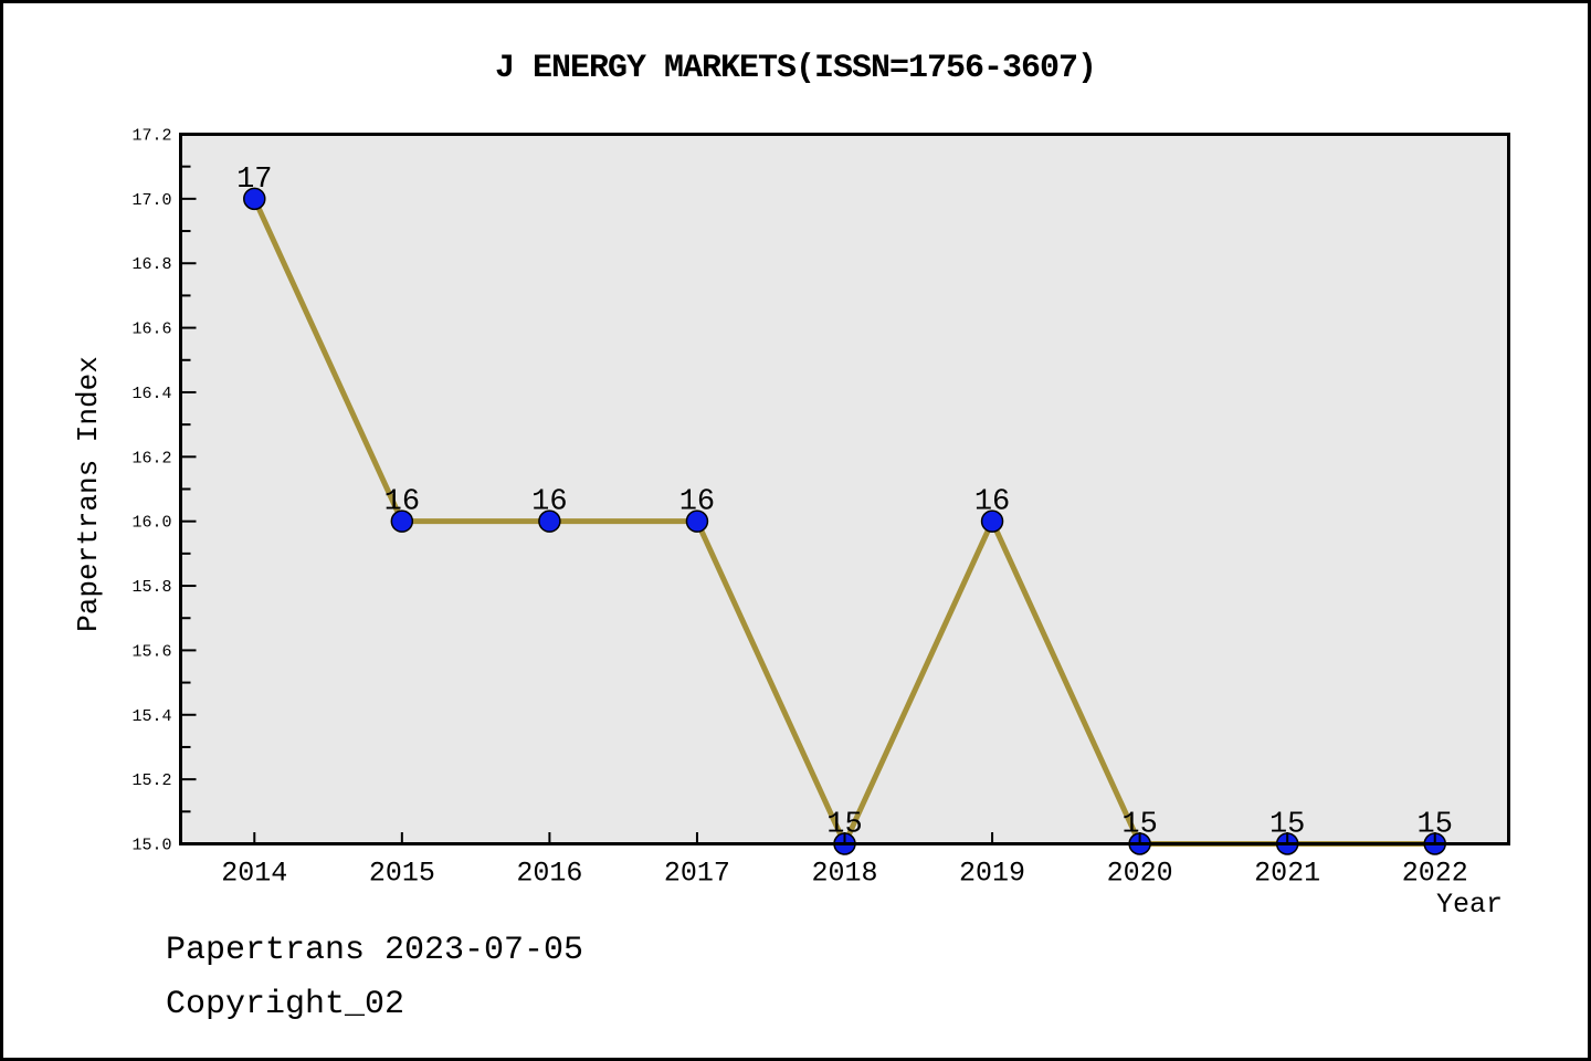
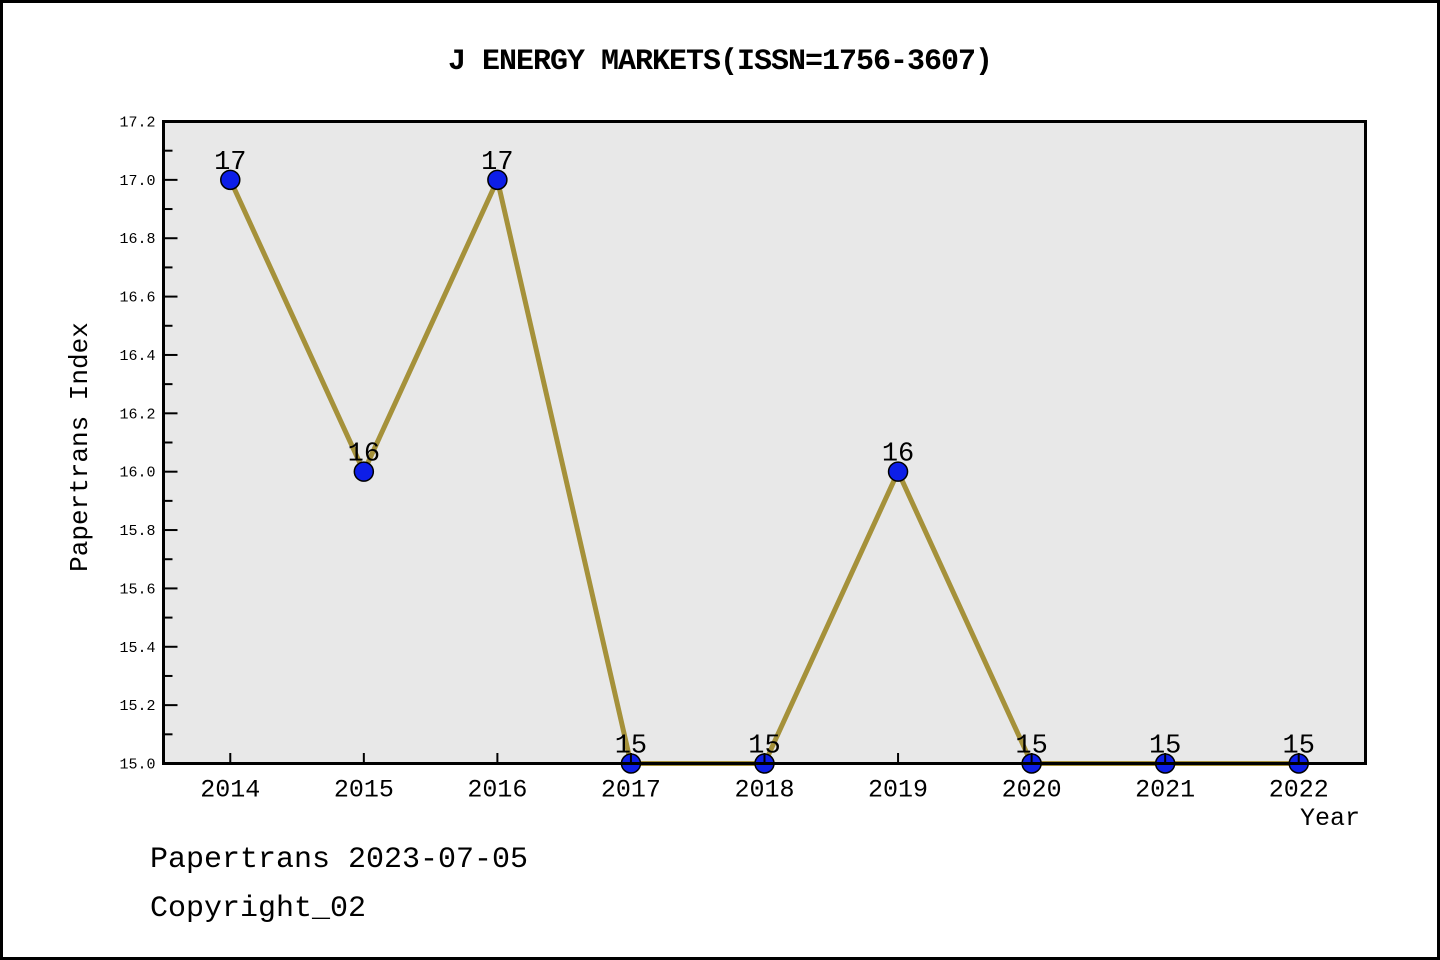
2016: 16 -> 17
2017: 16 -> 15
